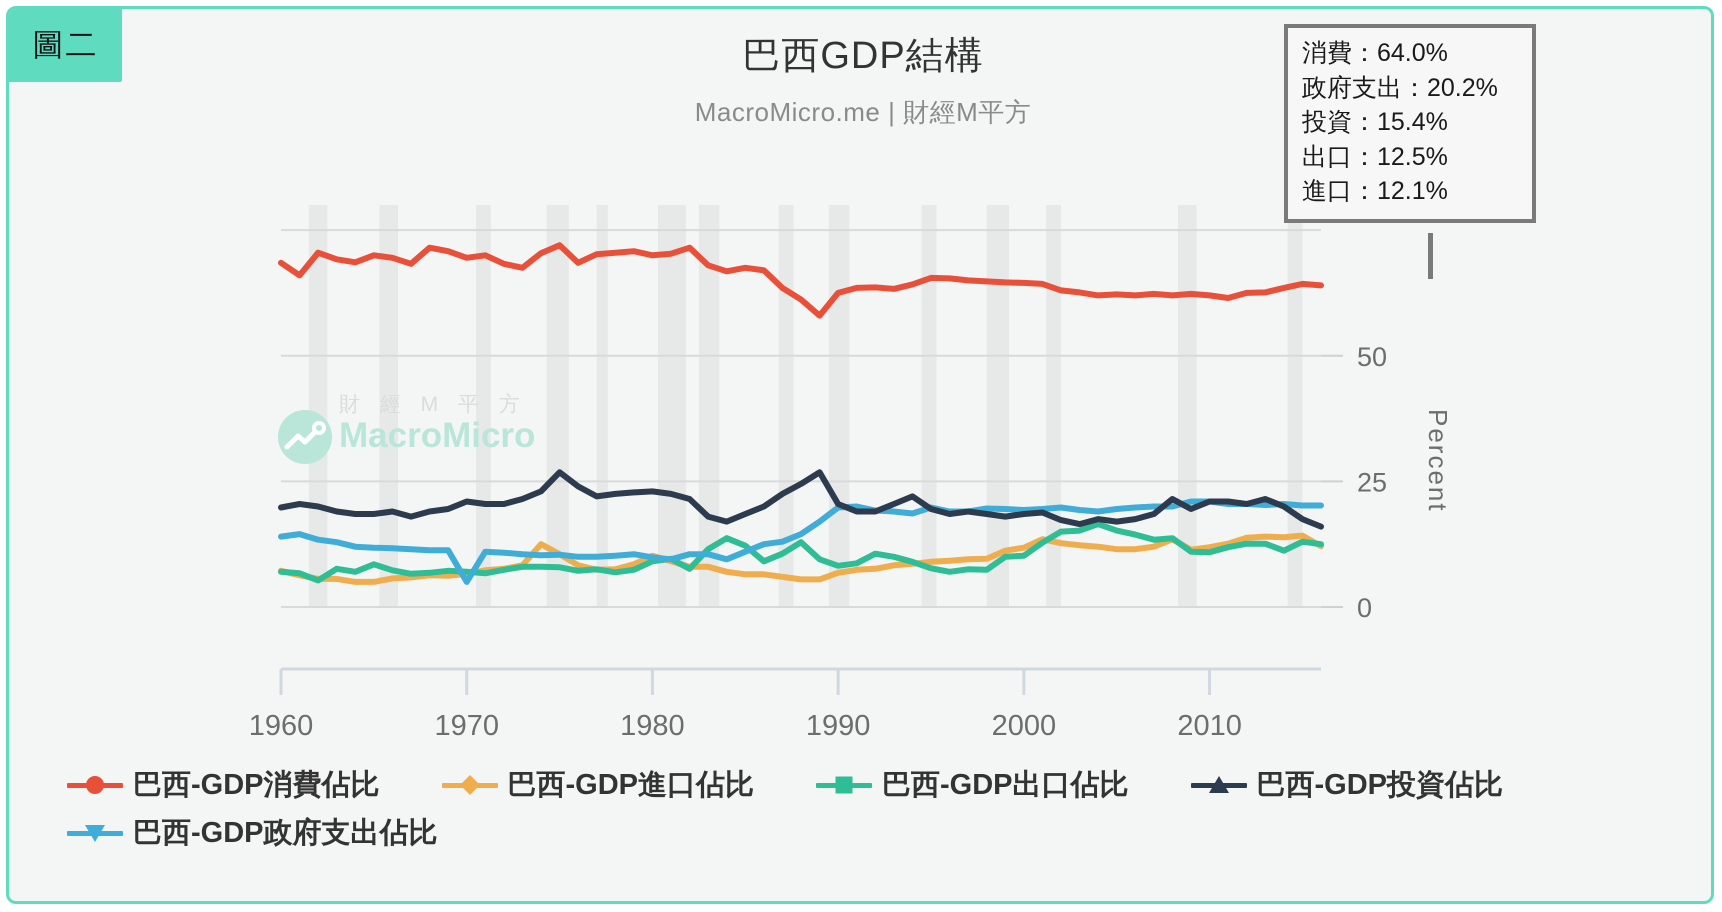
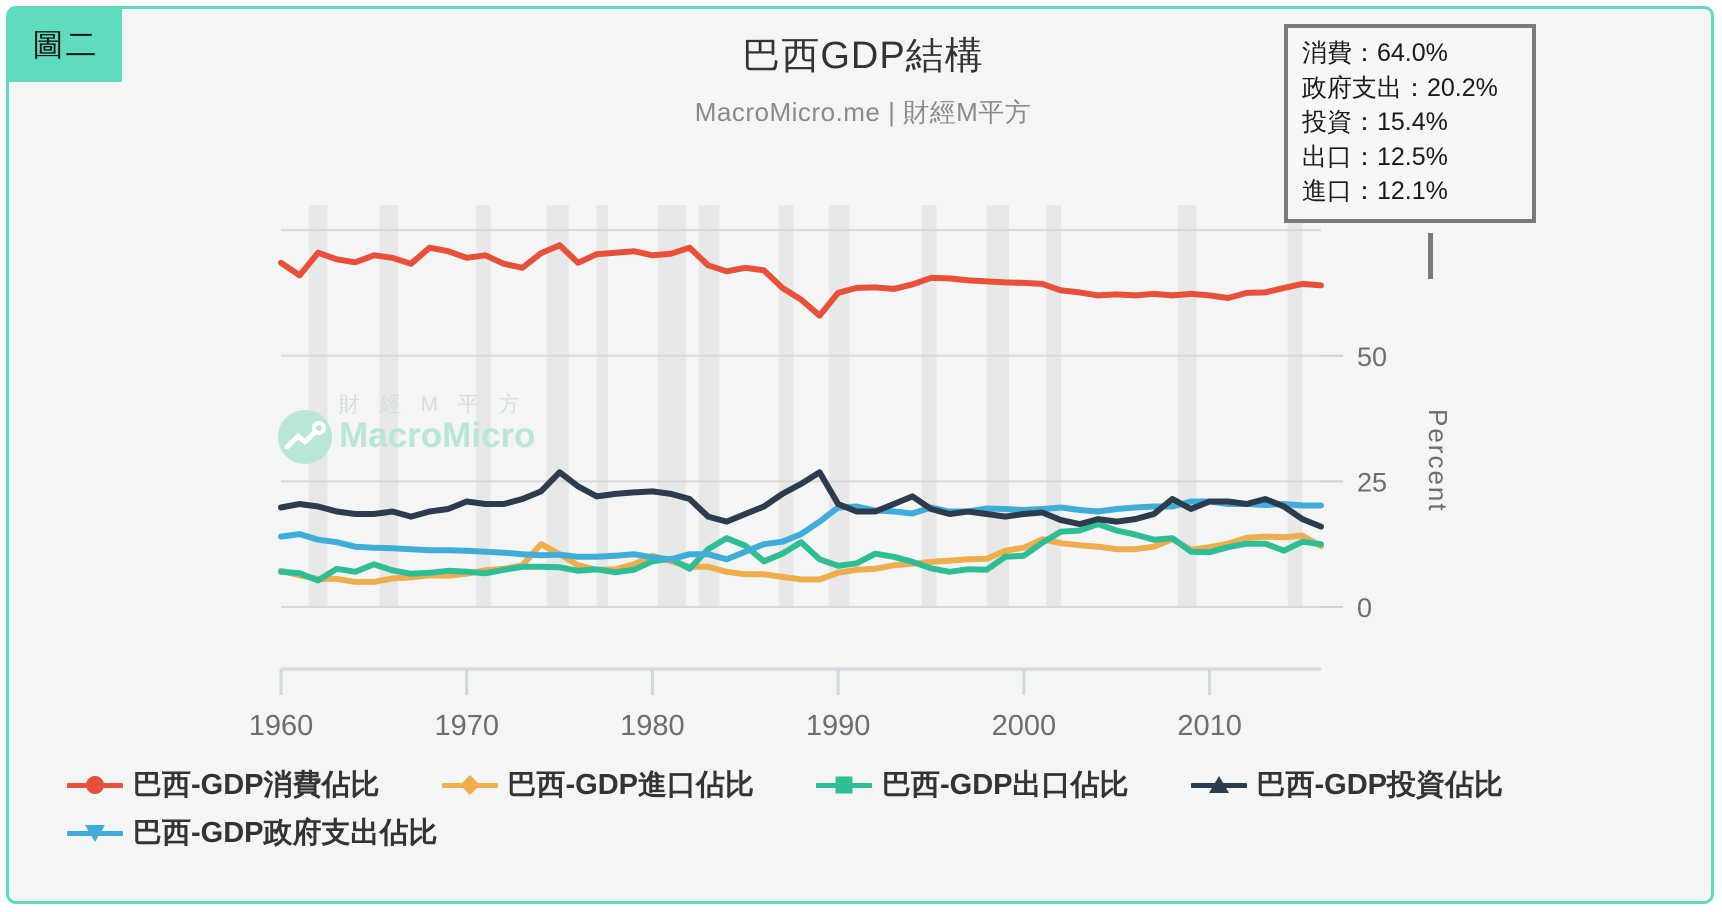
巴西-GDP政府支出佔比/1970: 5 -> 11
